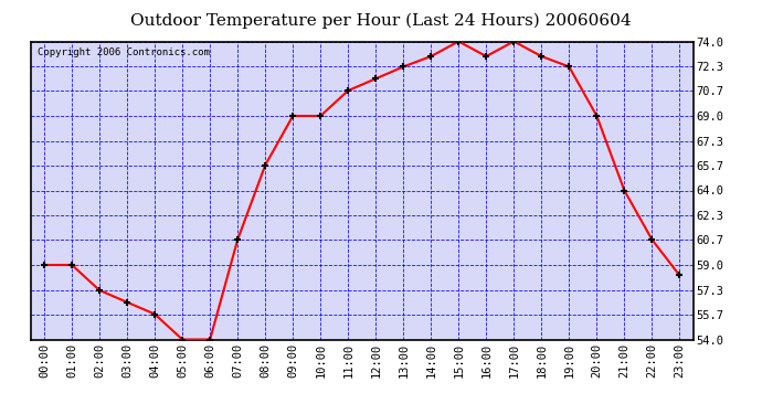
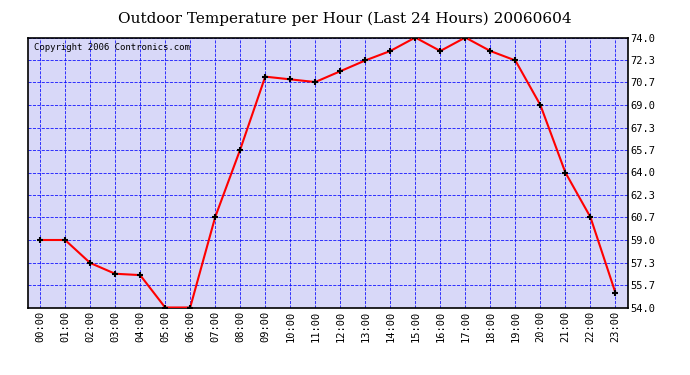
04:00: 55.7 -> 56.4
09:00: 69.0 -> 71.1
10:00: 69.0 -> 70.9
23:00: 58.3 -> 55.1
